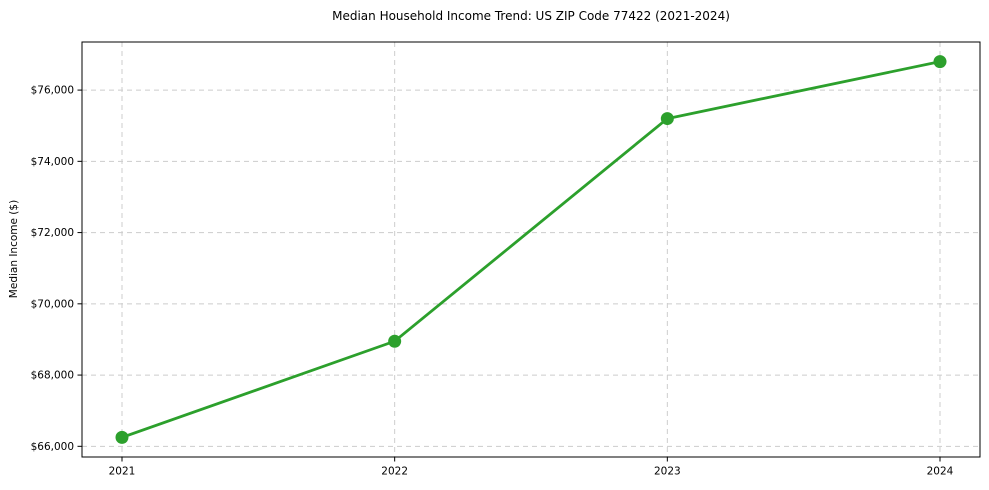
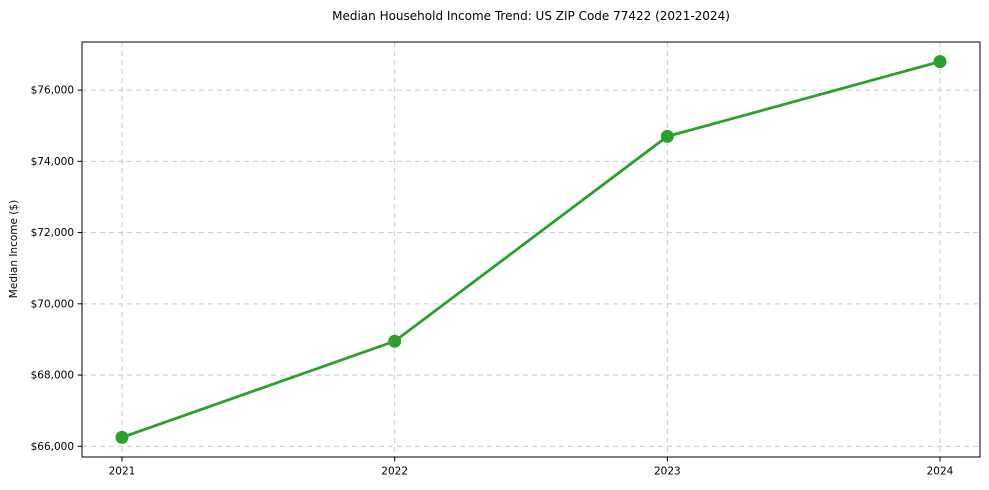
2023: $75200 -> $74700
